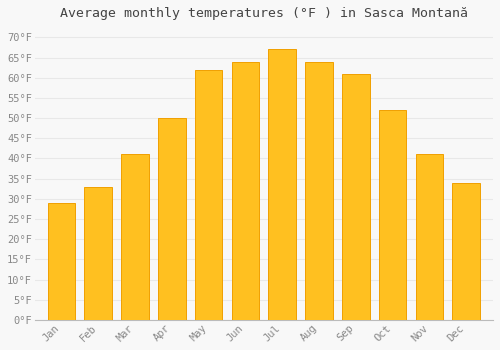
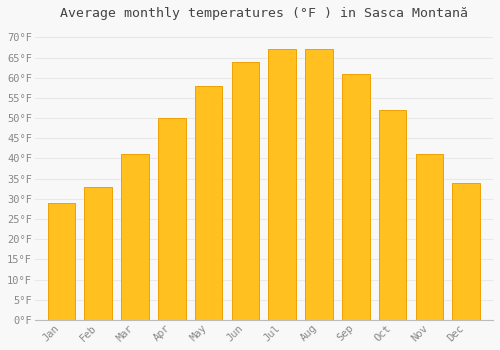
May: 62°F -> 58°F
Aug: 64°F -> 67°F
